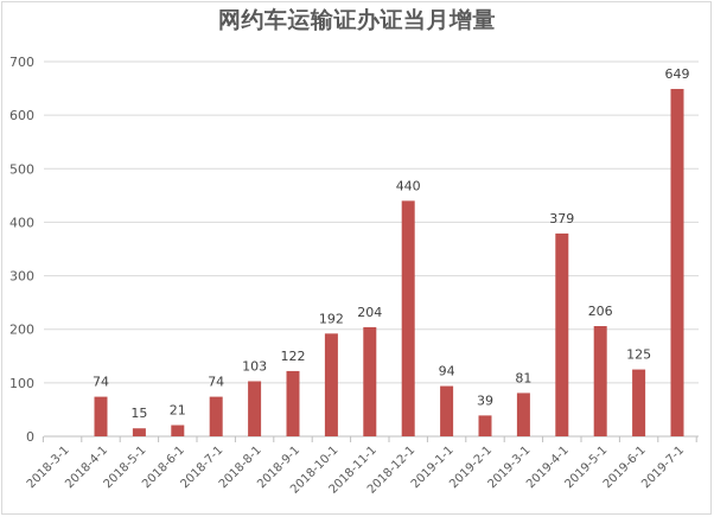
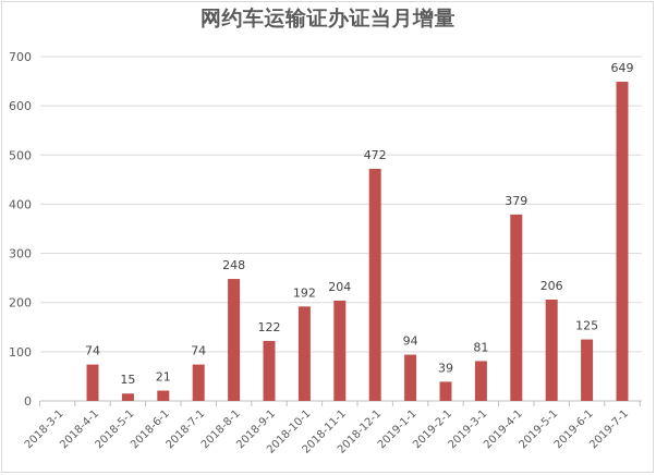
2018-8-1: 103 -> 248
2018-12-1: 440 -> 472
